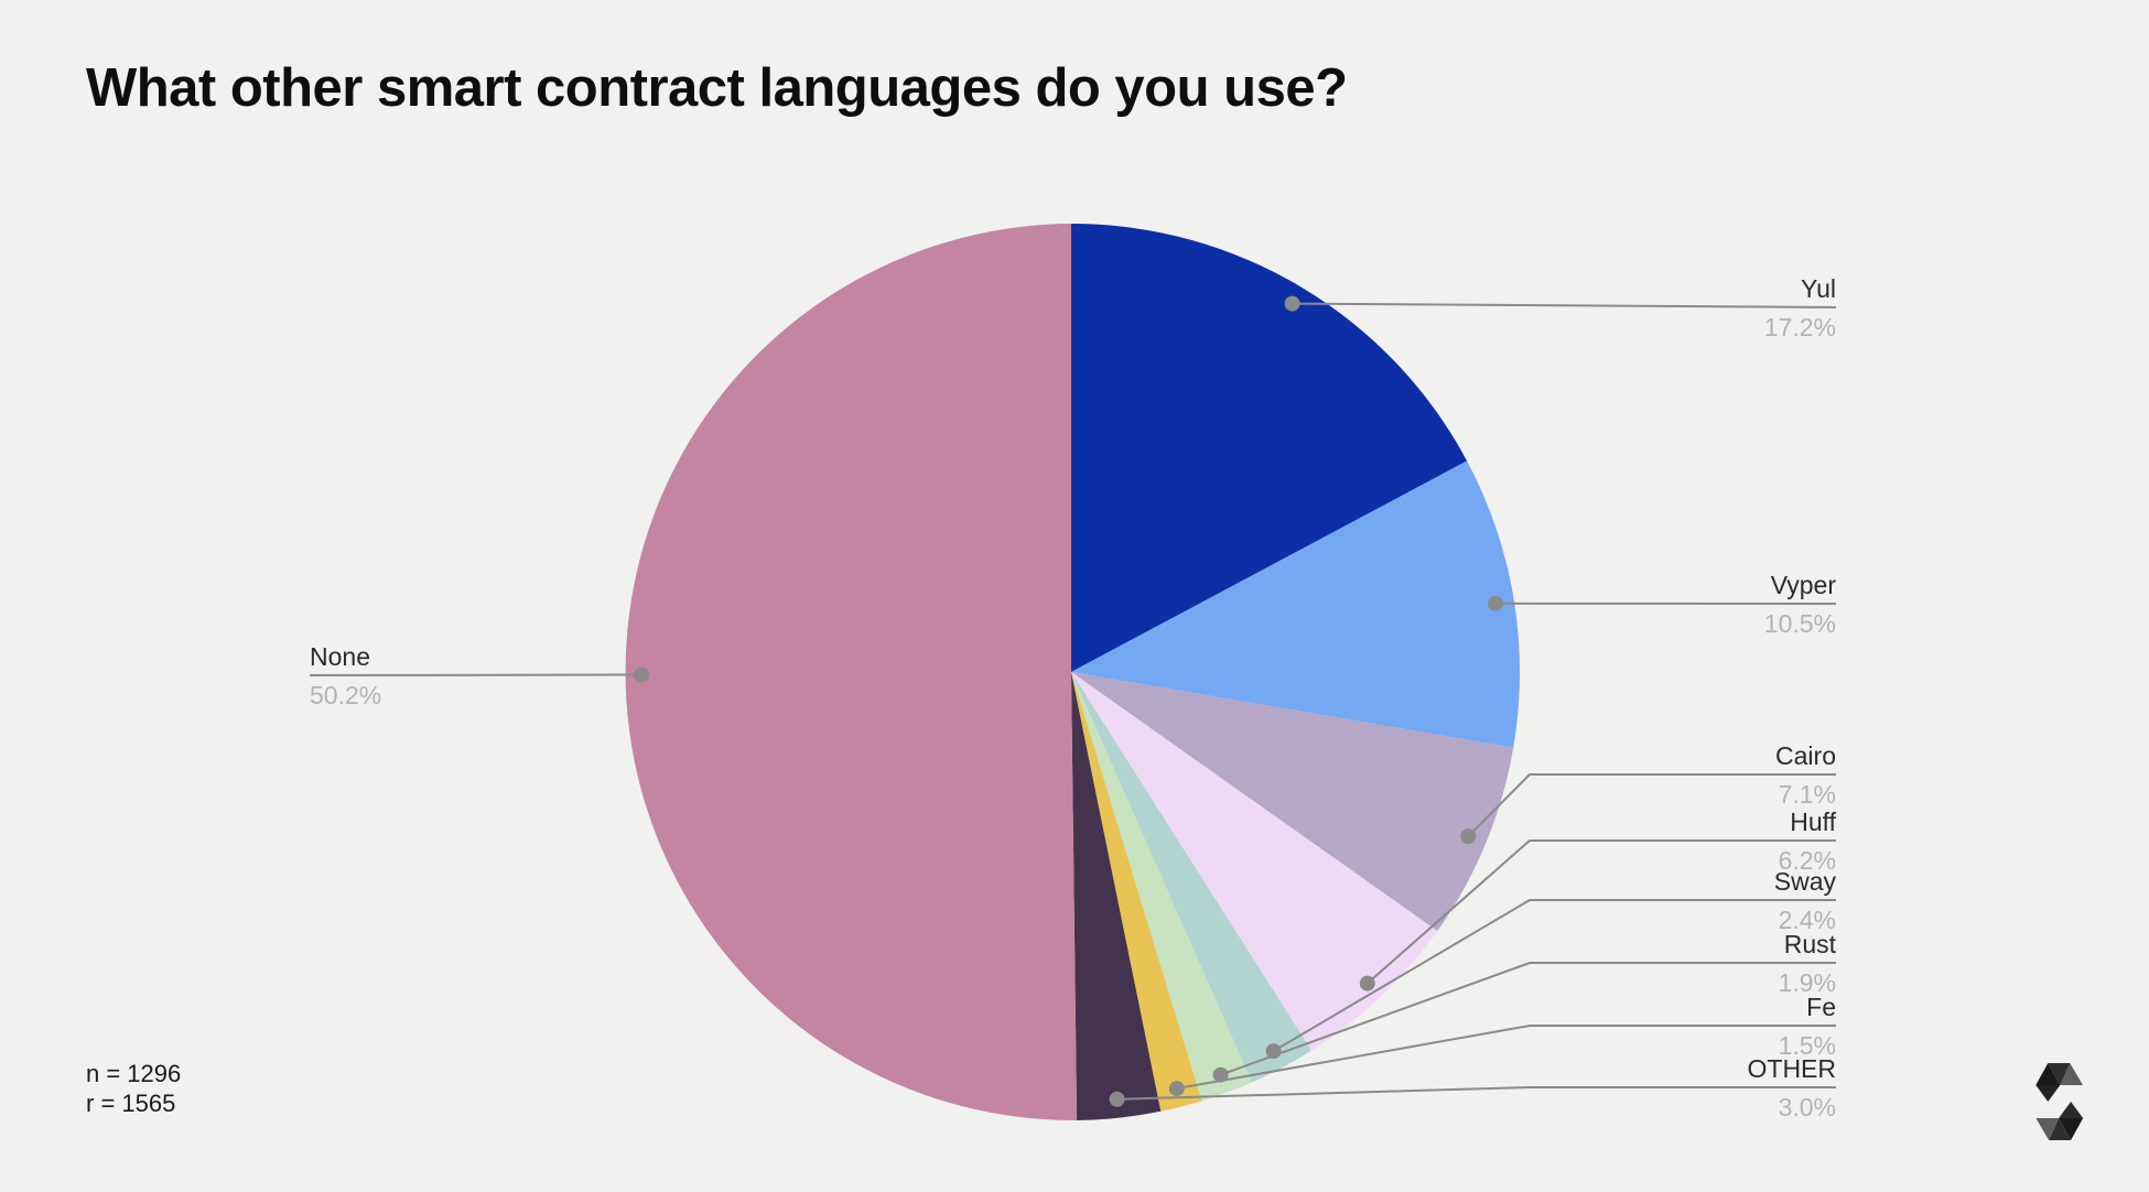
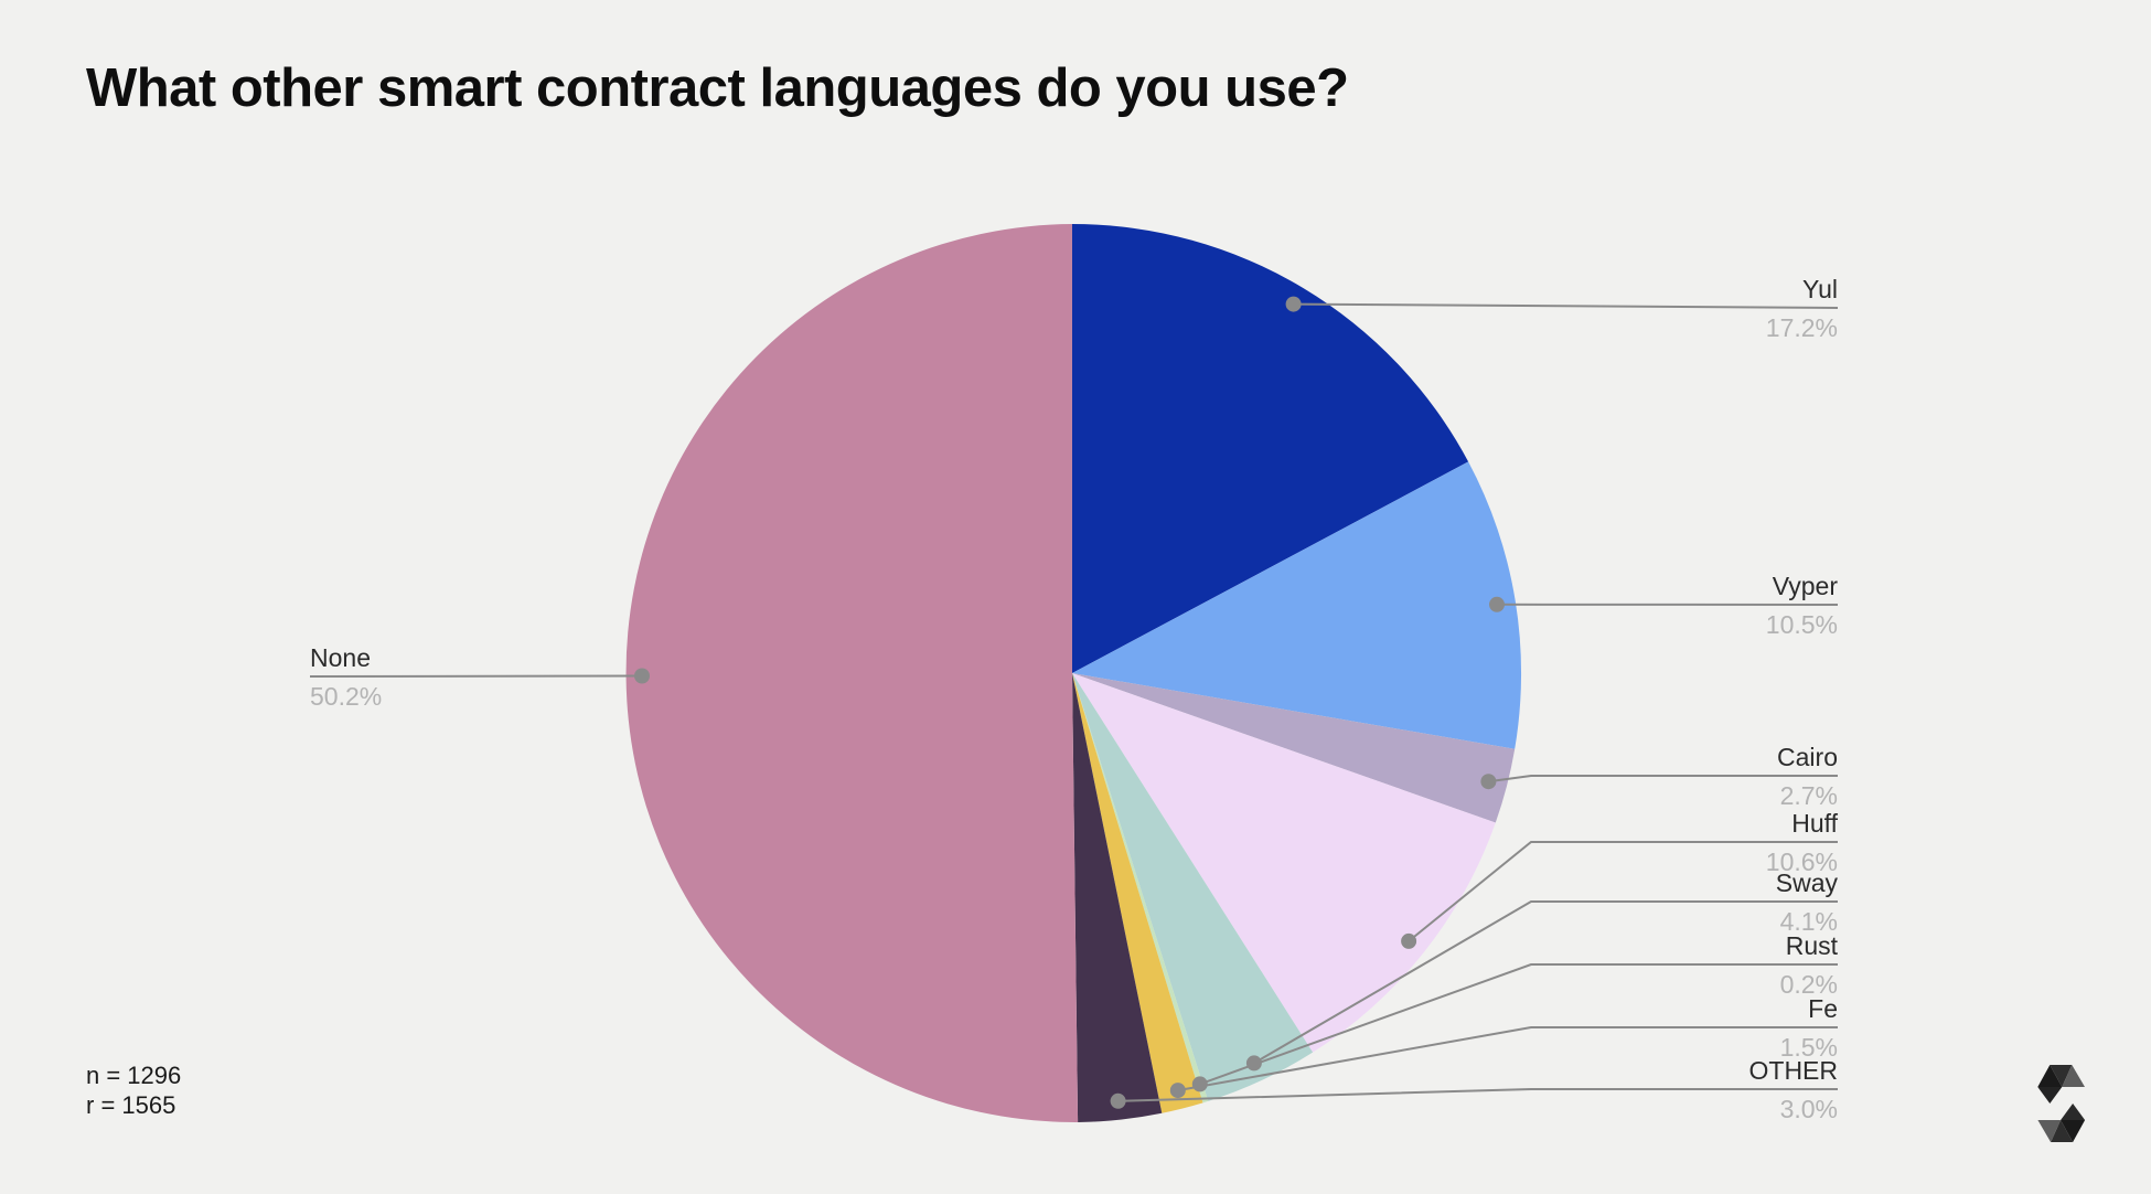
Cairo: 7.1% -> 2.7%
Huff: 6.2% -> 10.6%
Sway: 2.4% -> 4.1%
Rust: 1.9% -> 0.2%
